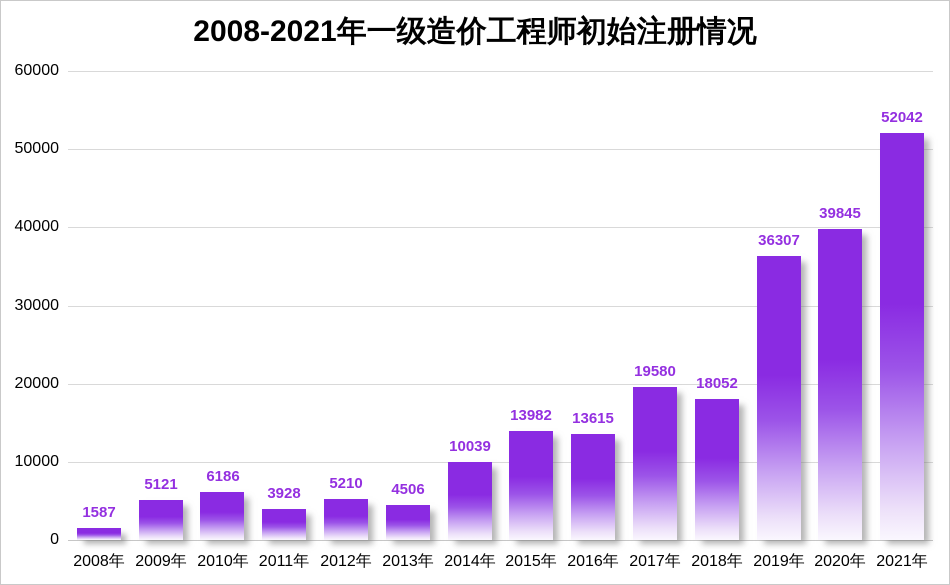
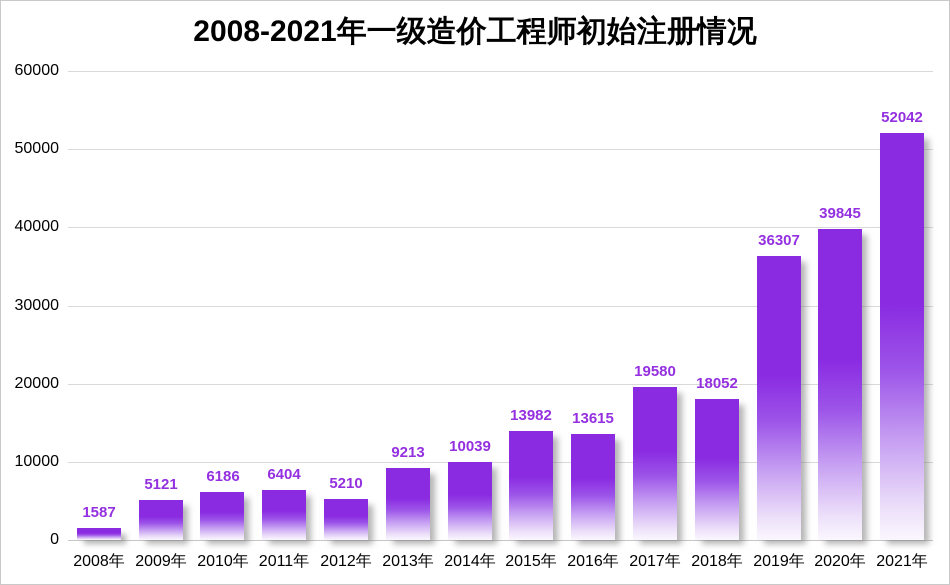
2011年: 3928 -> 6404
2013年: 4506 -> 9213
